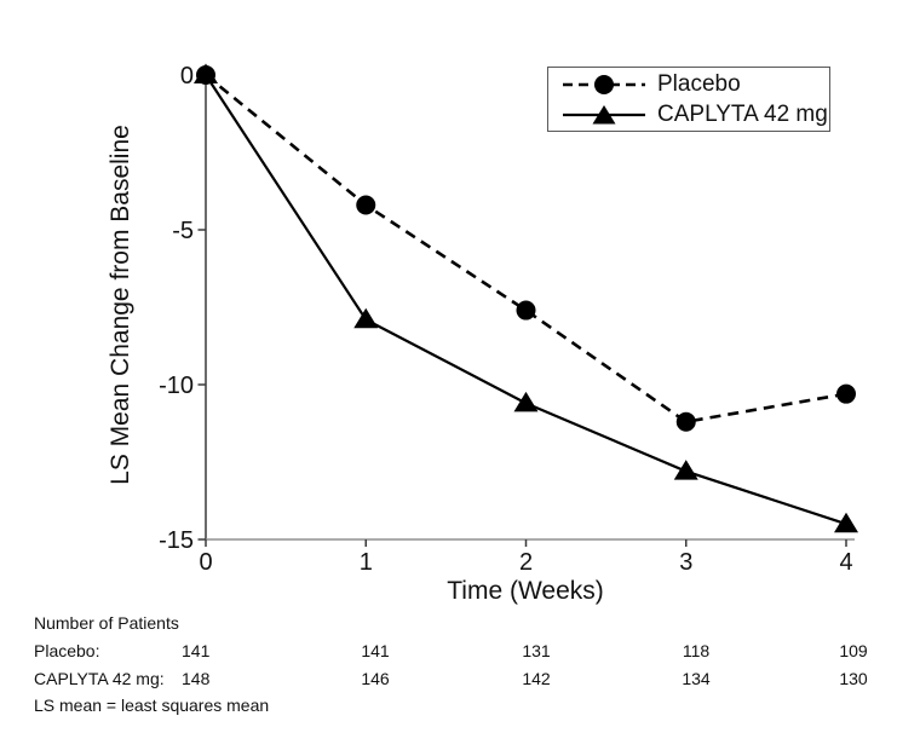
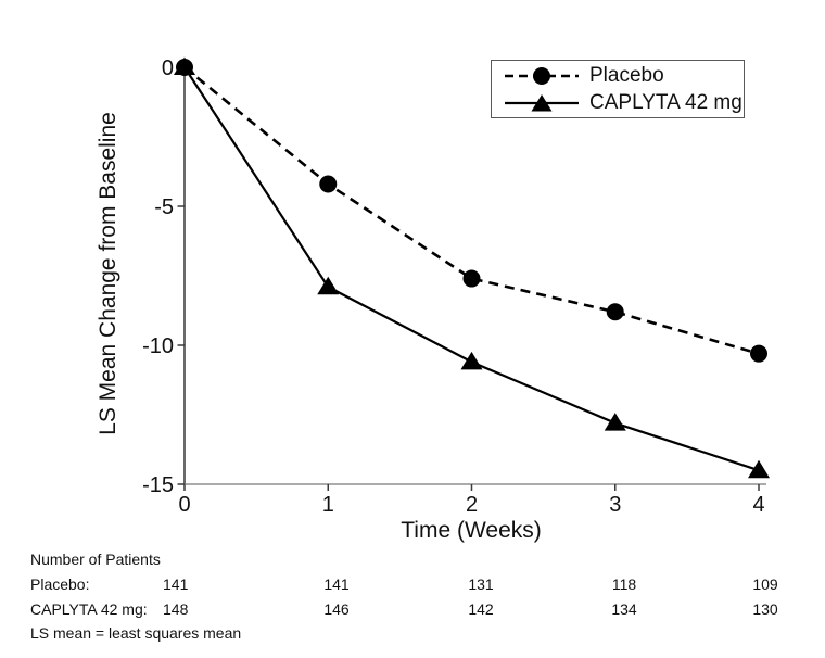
Placebo/3: -11.2 -> -8.8
